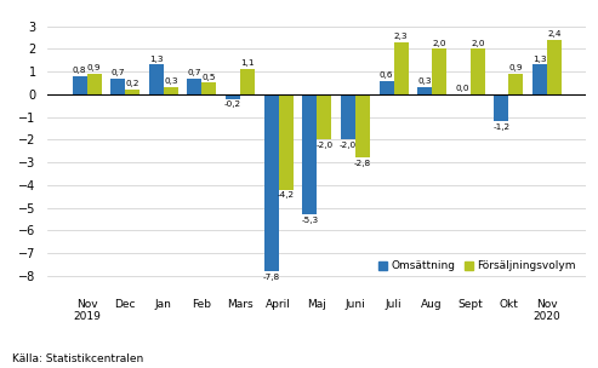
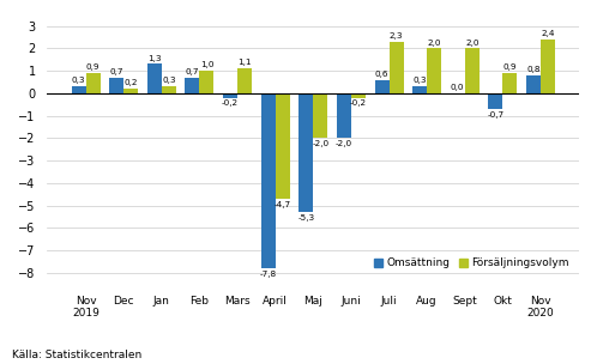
Omsättning/Nov 2019: 0,8 -> 0,3
Försäljningsvolym/Feb: 0,5 -> 1,0
Försäljningsvolym/April: -4,2 -> -4,7
Försäljningsvolym/Juni: -2,8 -> -0,2
Omsättning/Okt: -1,2 -> -0,7
Omsättning/Nov 2020: 1,3 -> 0,8
